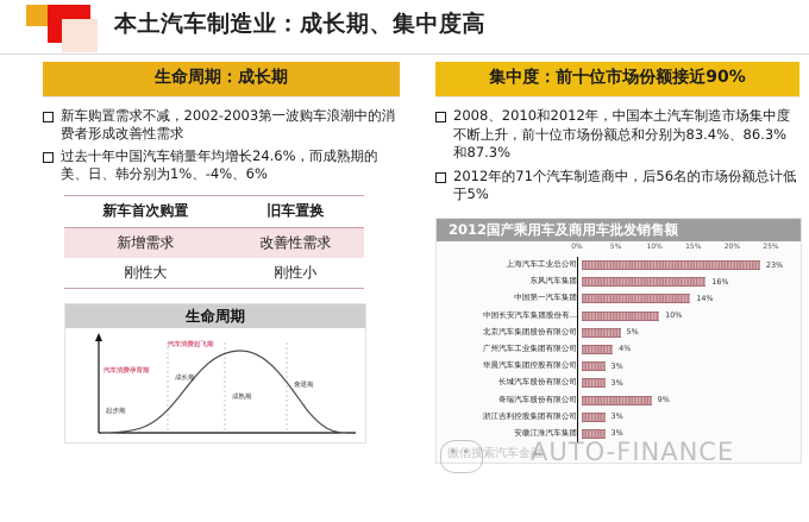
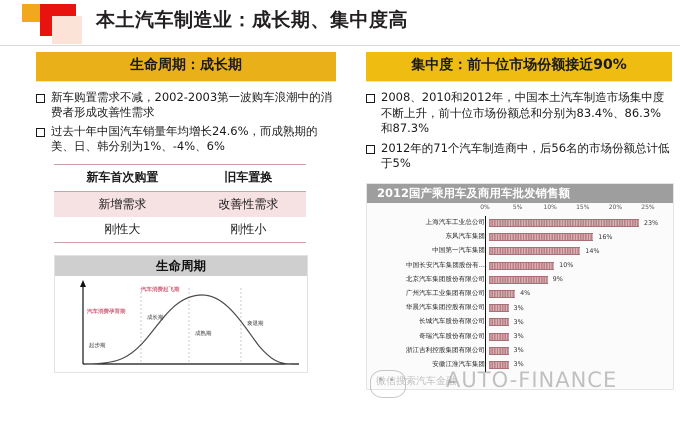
北京汽车集团股份有限公司: 5% -> 9%
奇瑞汽车股份有限公司: 9% -> 3%
